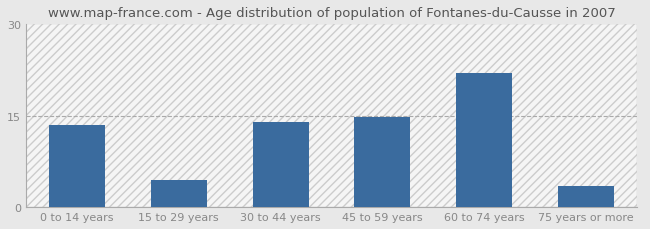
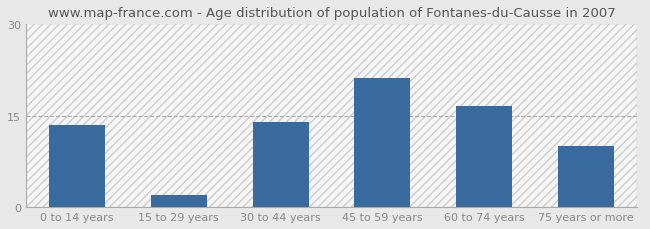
15 to 29 years: 4.5 -> 2.0
45 to 59 years: 14.8 -> 21.2
60 to 74 years: 22.0 -> 16.6
75 years or more: 3.5 -> 10.0
